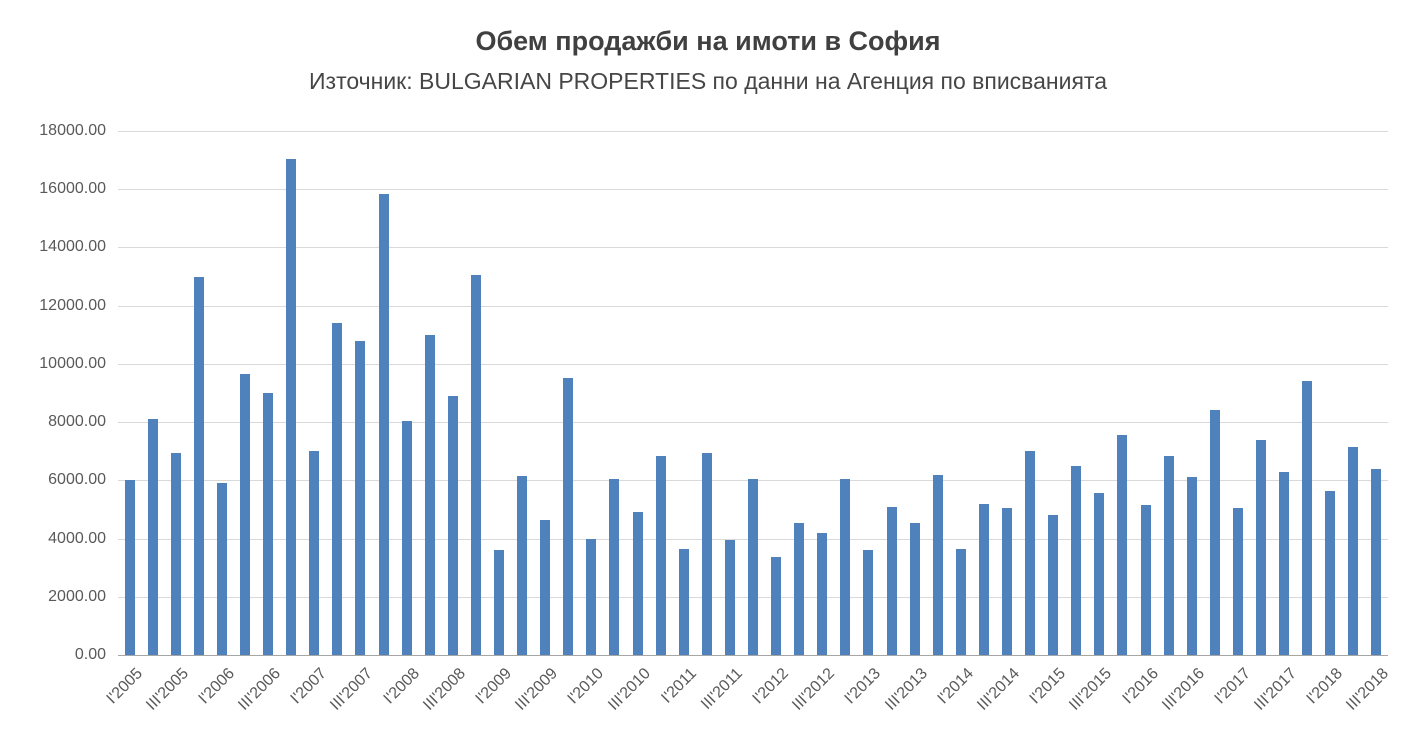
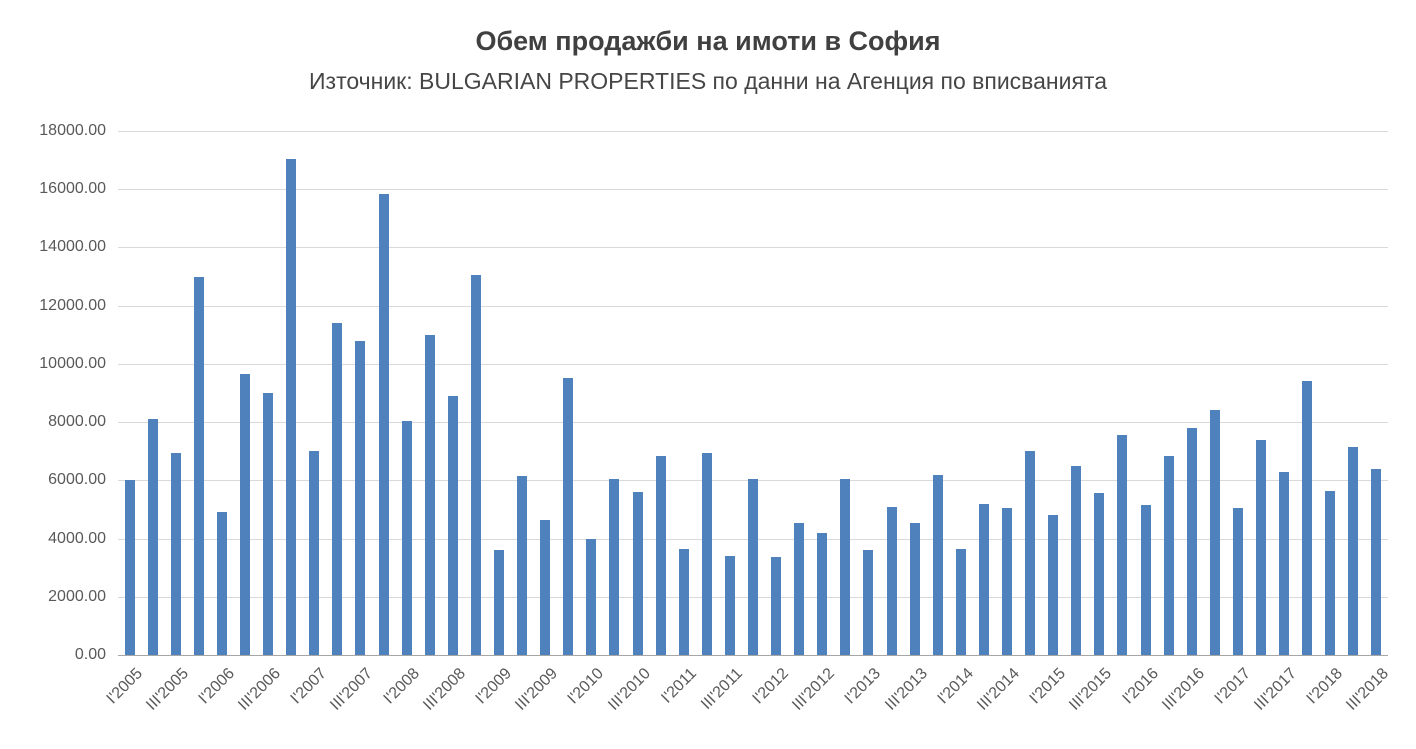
I'2006: 5900 -> 4900
III'2010: 4900 -> 5600
III'2011: 4000 -> 3400
III'2016: 6100 -> 7800
